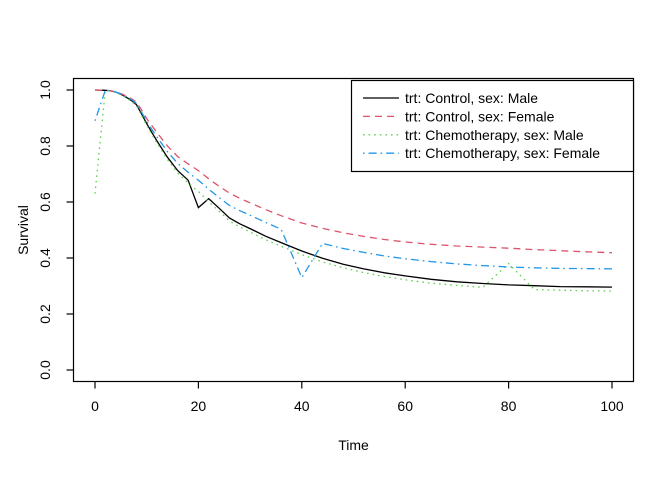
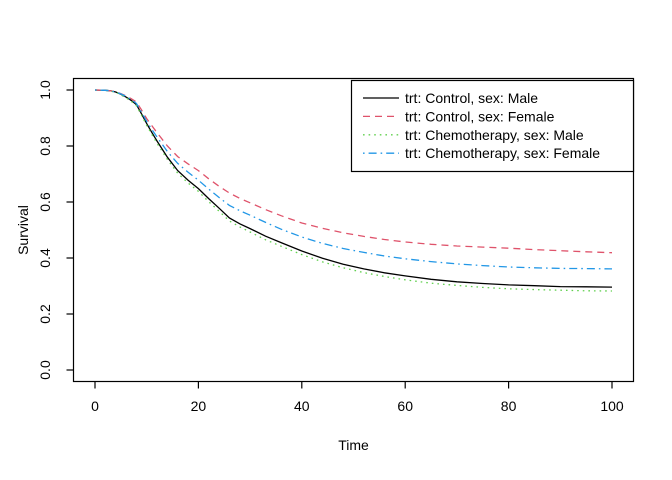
trt: Chemotherapy, sex: Male/0: 0.63 -> 1.00
trt: Chemotherapy, sex: Female/0: 0.89 -> 1.00
trt: Control, sex: Male/20: 0.58 -> 0.65
trt: Chemotherapy, sex: Female/40: 0.33 -> 0.47
trt: Chemotherapy, sex: Male/80: 0.38 -> 0.29
